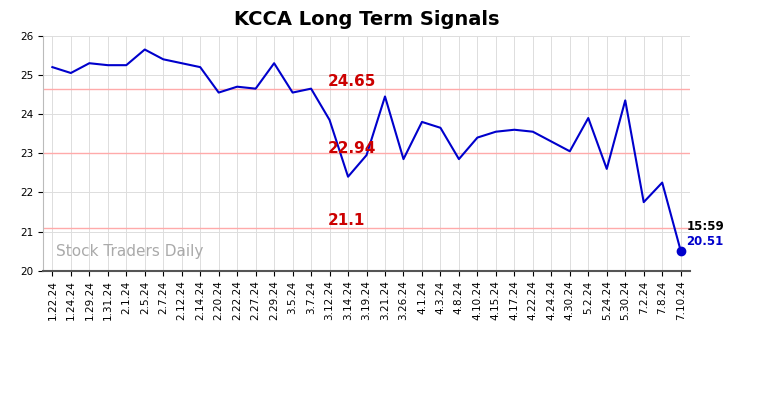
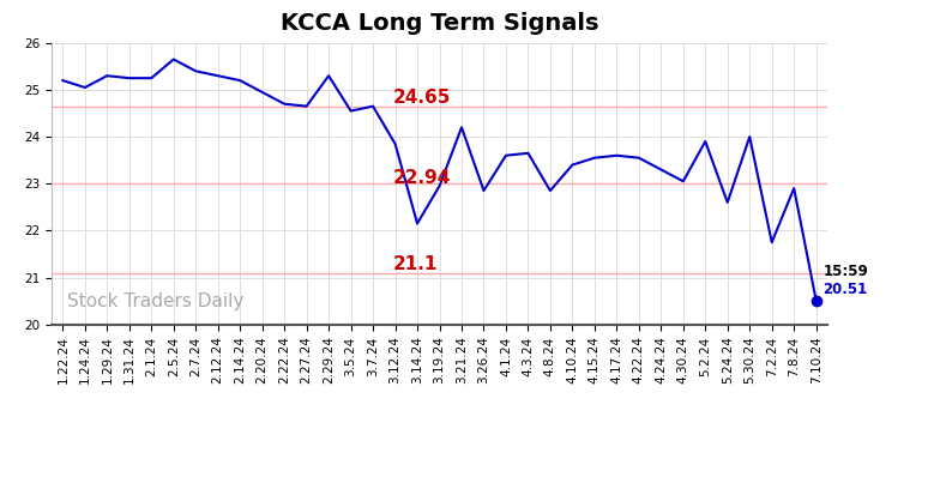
2.20.24: 24.55 -> 24.95
3.14.24: 22.40 -> 22.15
3.21.24: 24.45 -> 24.20
4.1.24: 23.80 -> 23.60
5.30.24: 24.35 -> 24.00
7.8.24: 22.25 -> 22.90
